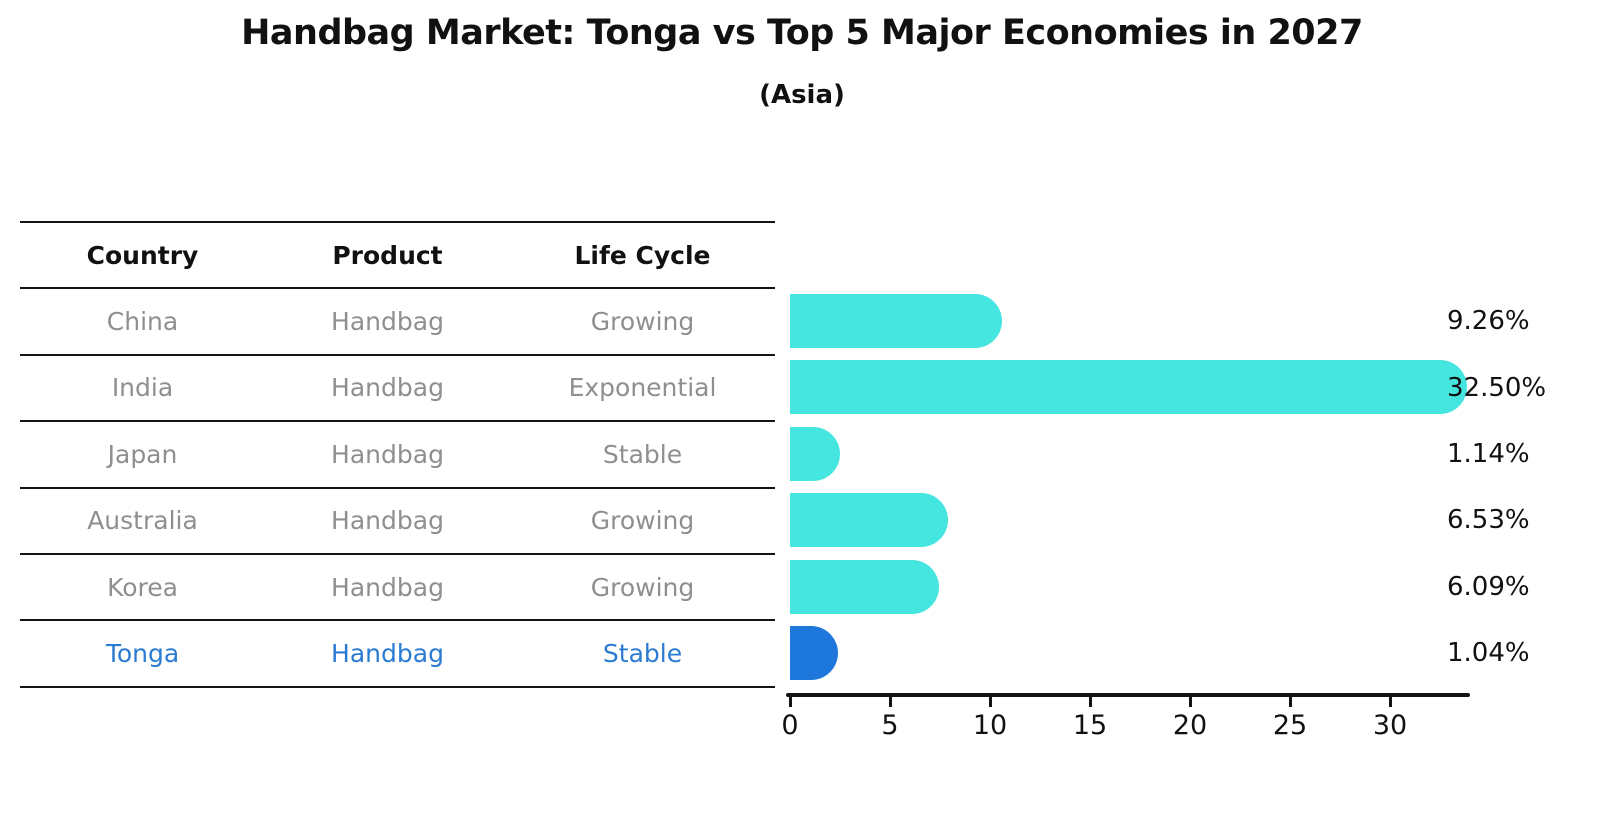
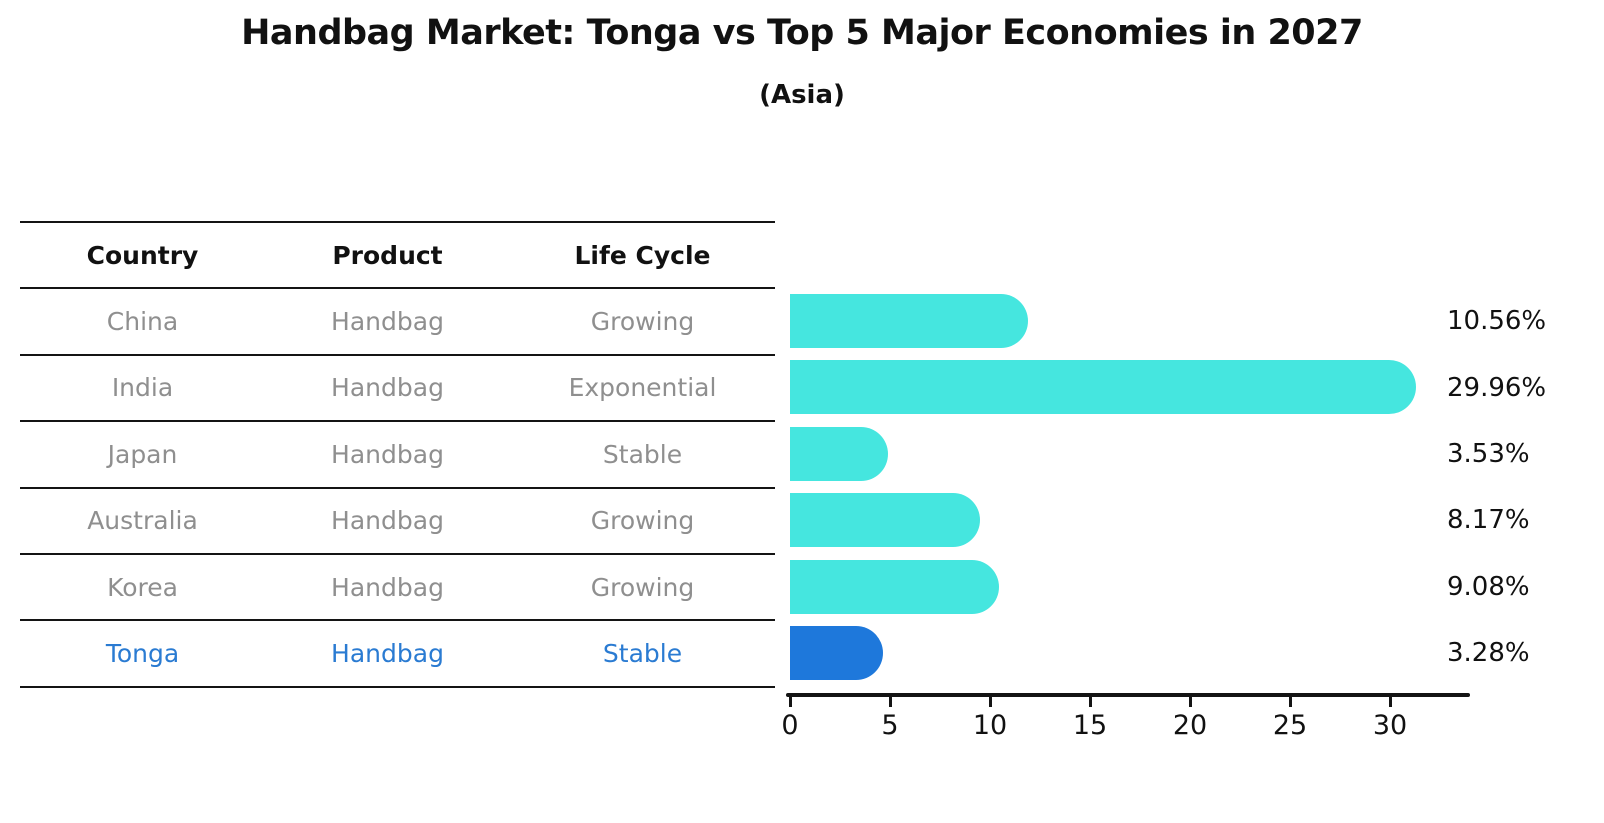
China: 9.26% -> 10.56%
India: 32.50% -> 29.96%
Japan: 1.14% -> 3.53%
Australia: 6.53% -> 8.17%
Korea: 6.09% -> 9.08%
Tonga: 1.04% -> 3.28%
